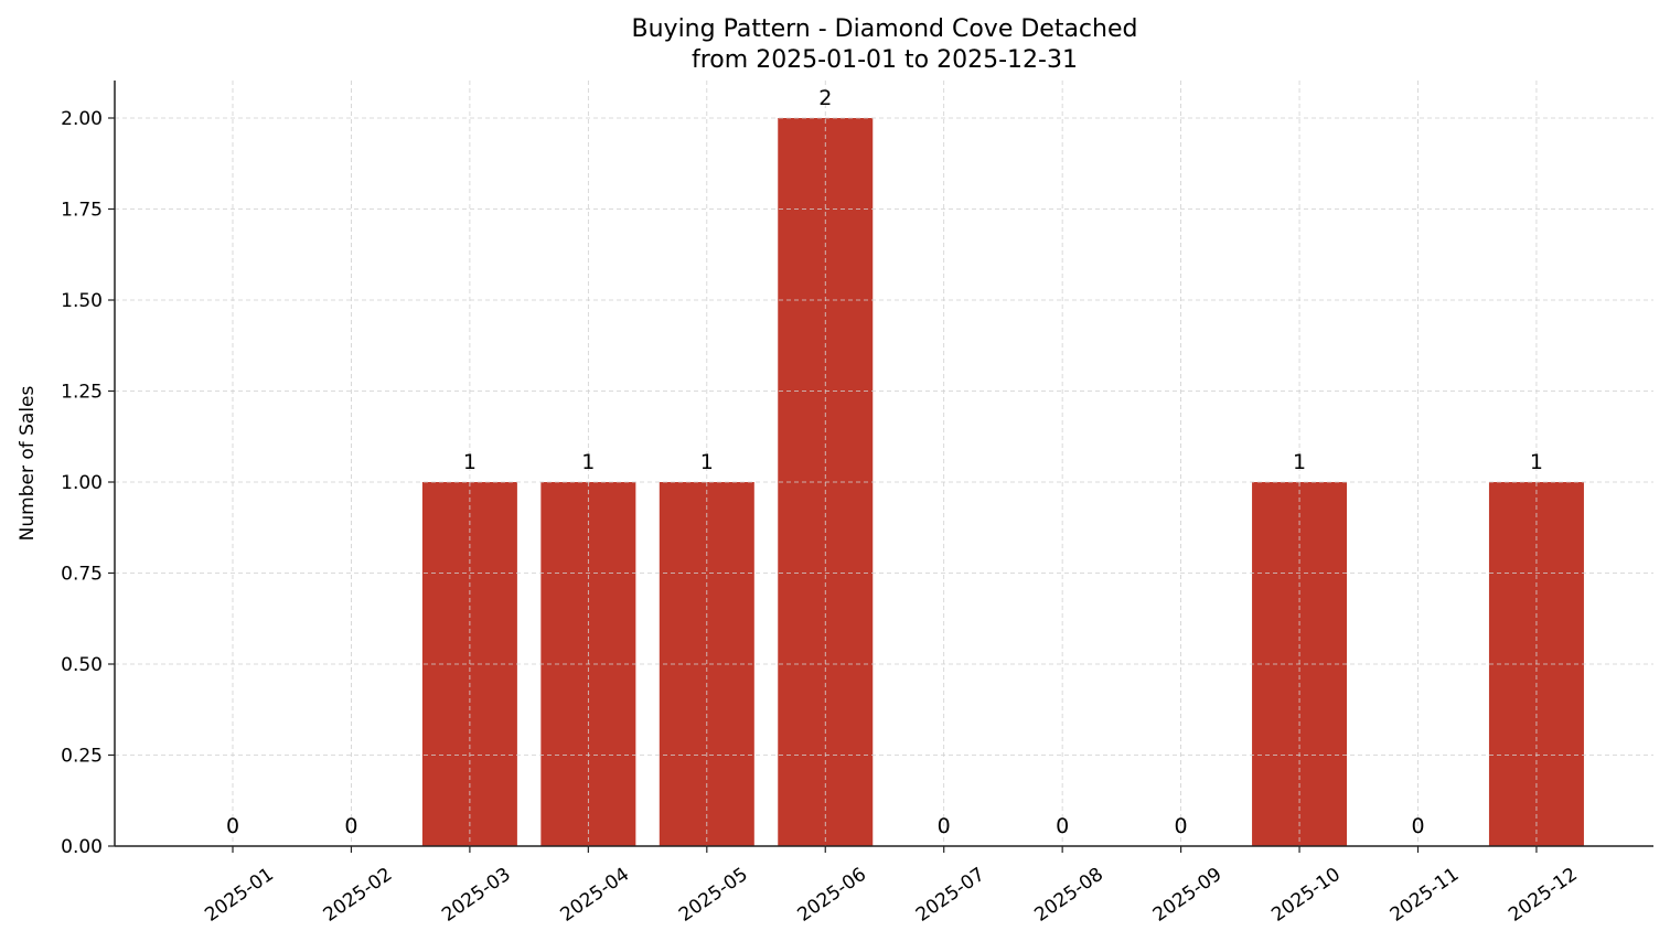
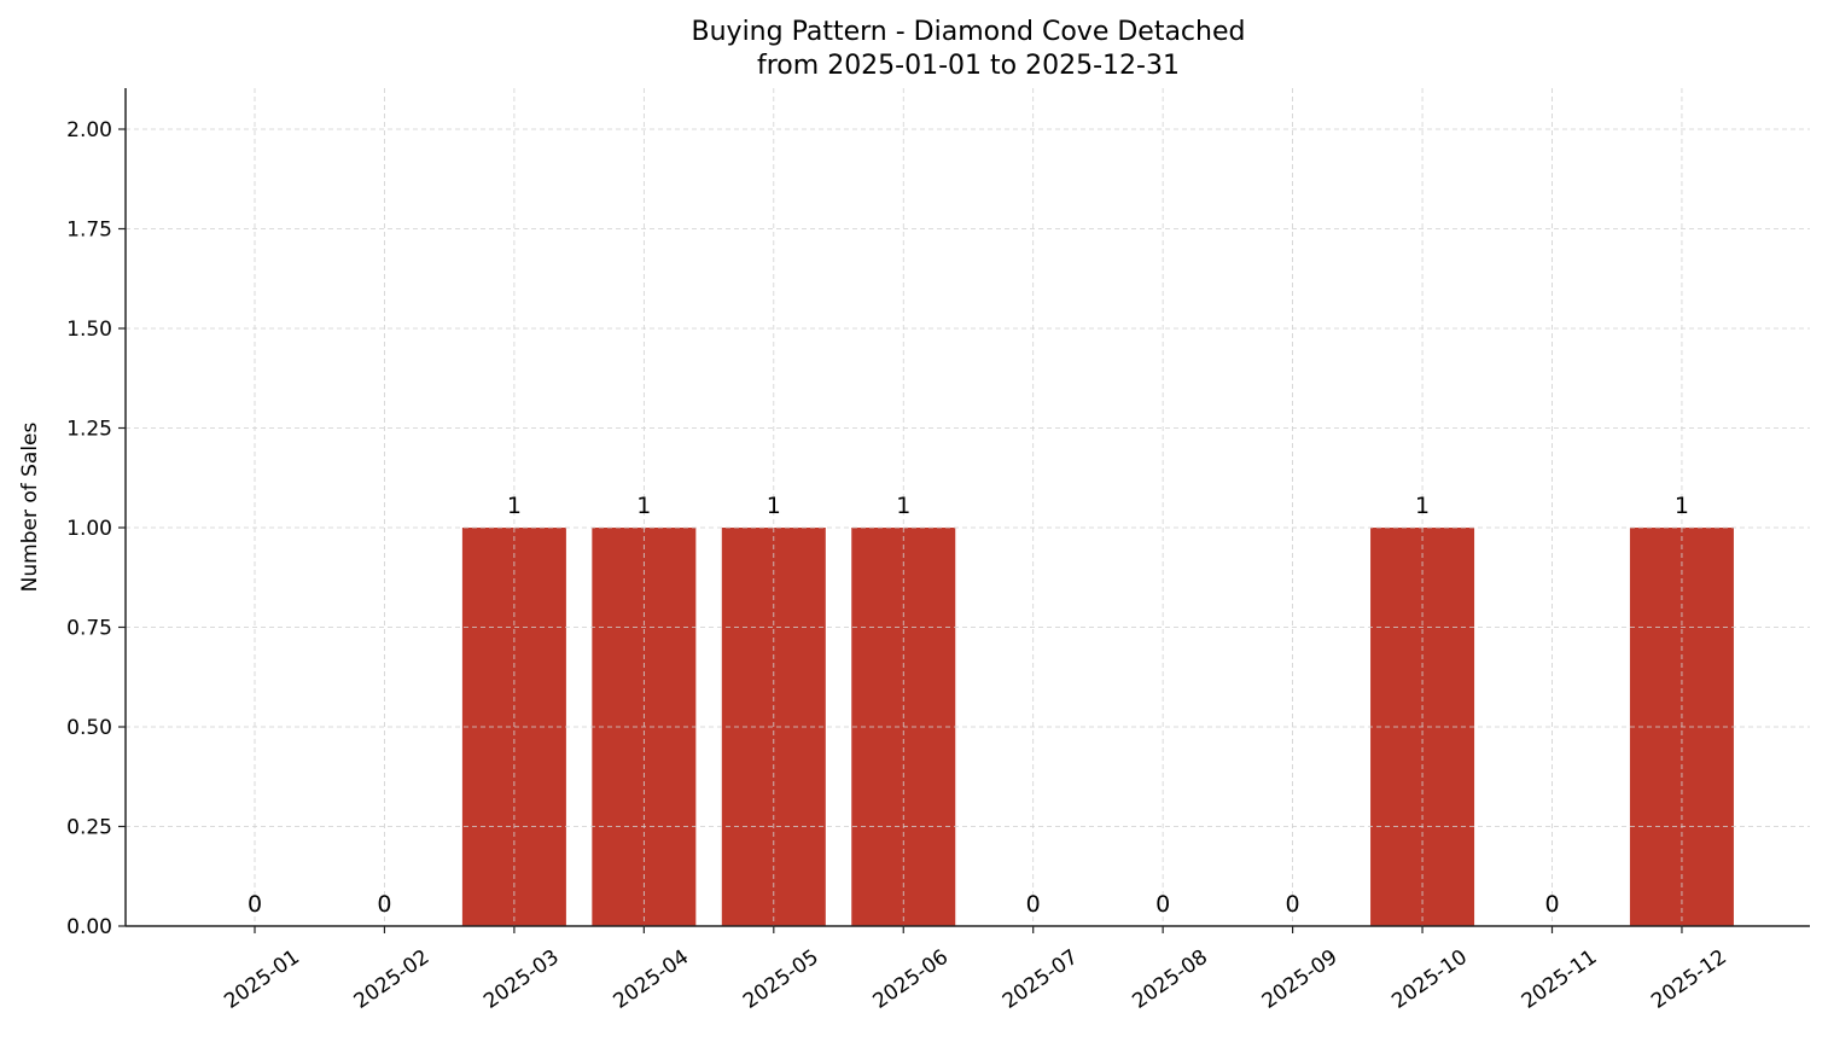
2025-06: 2 -> 1
